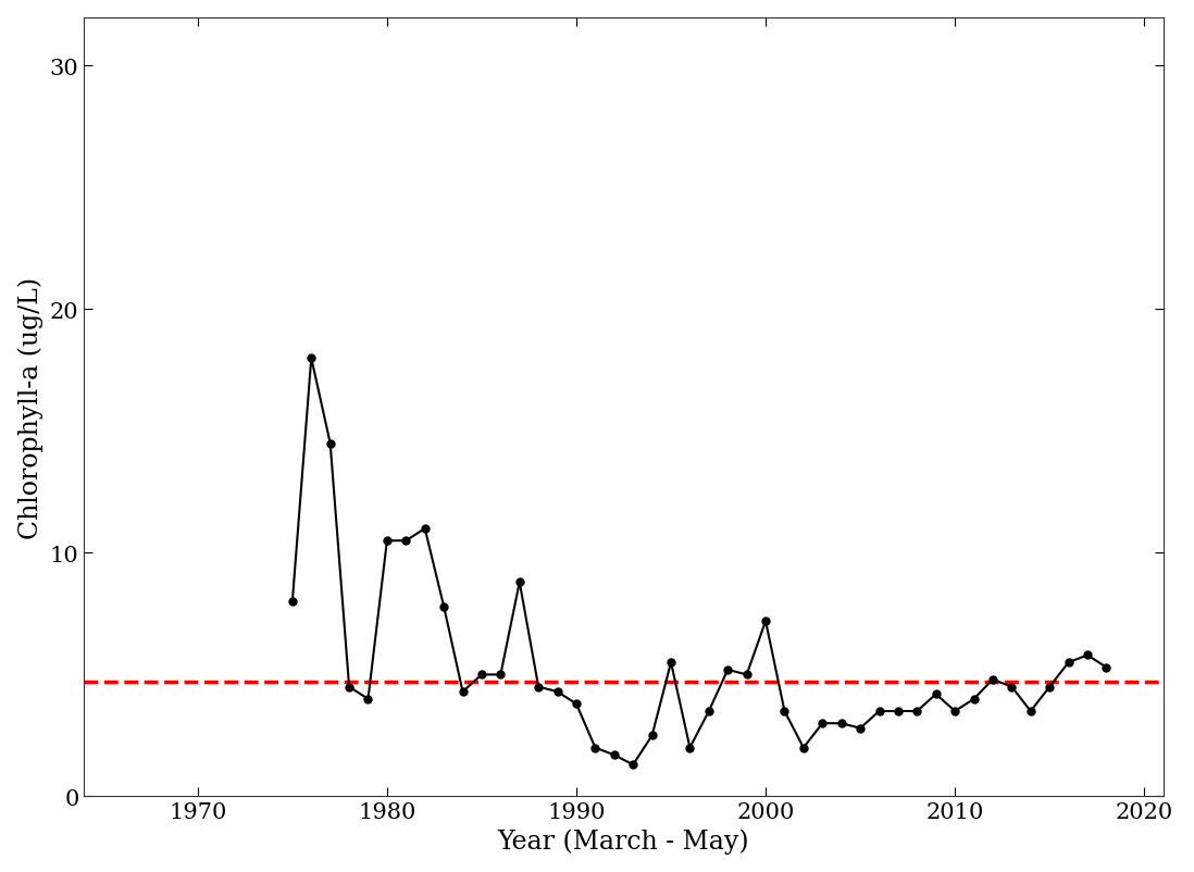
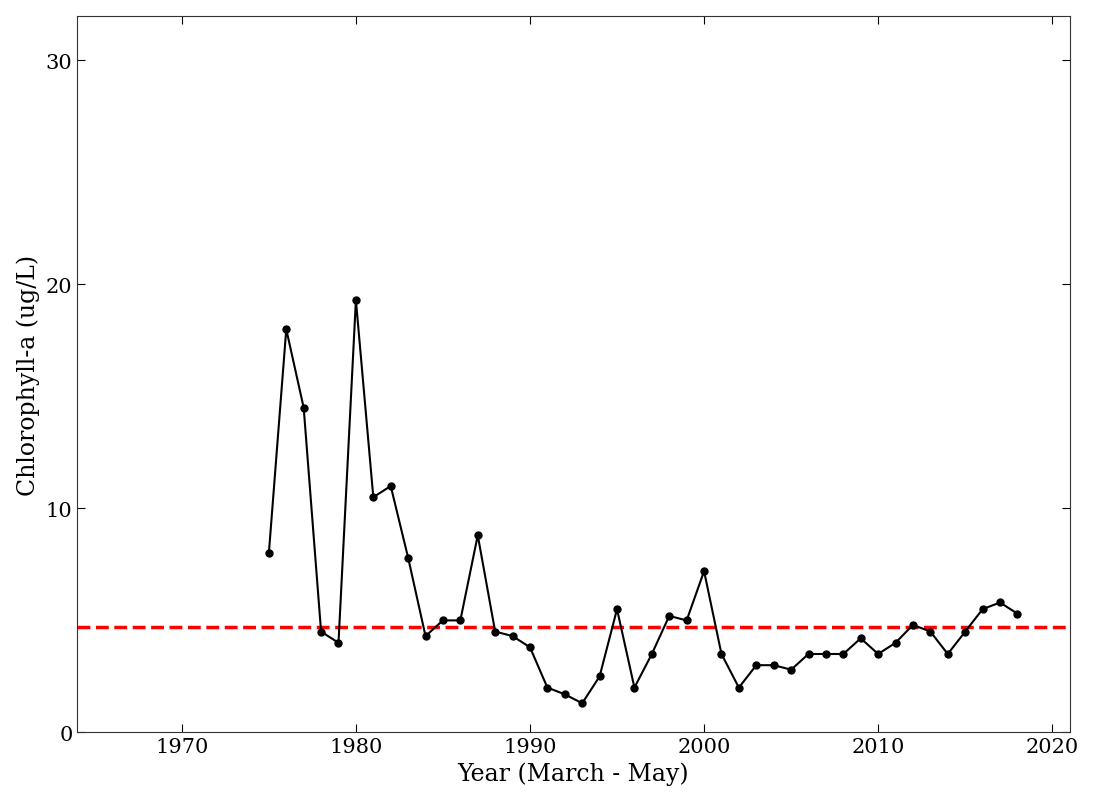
1980: 10.5 -> 19.3
